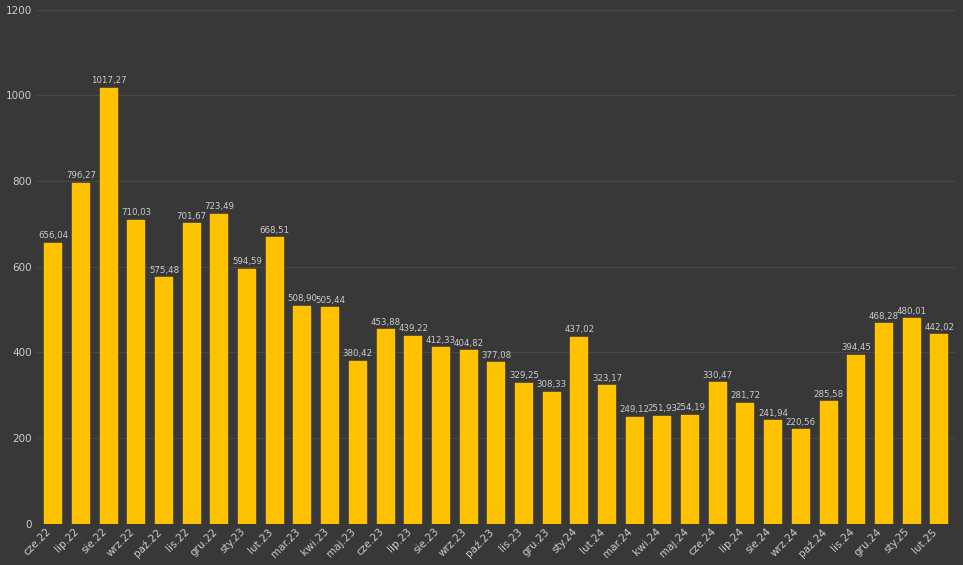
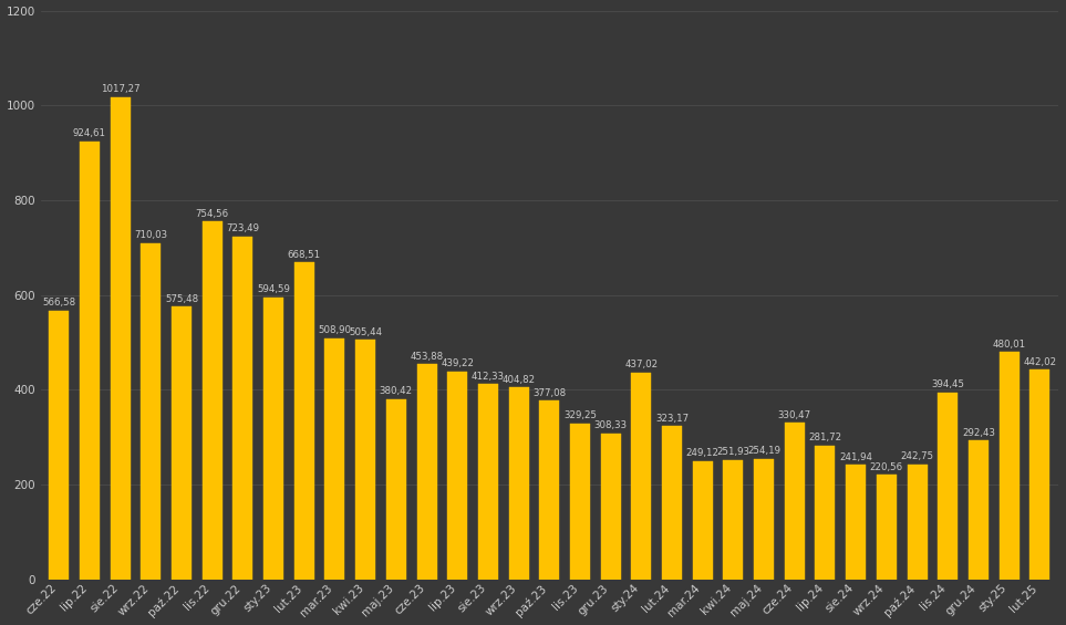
cze.22: 656,04 -> 566,58
lip.22: 796,27 -> 924,61
lis.22: 701,67 -> 754,56
paź.24: 285,58 -> 242,75
gru.24: 468,28 -> 292,43
